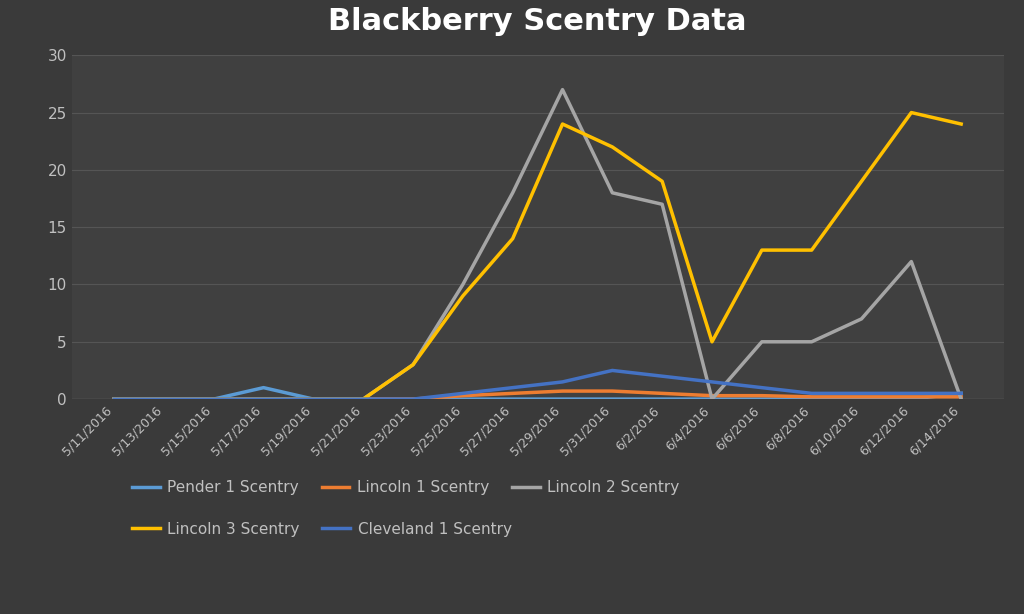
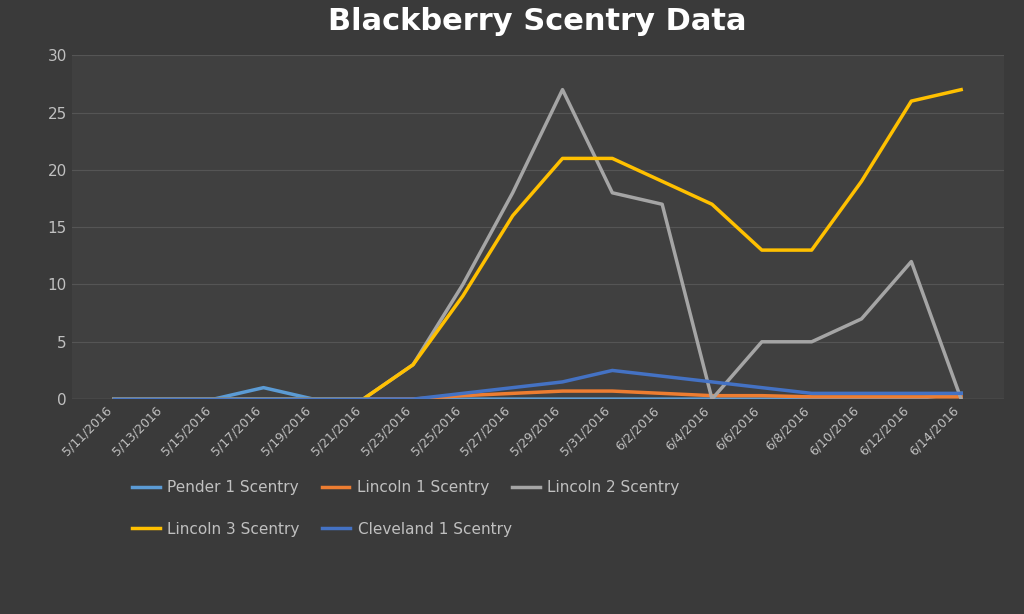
Lincoln 3 Scentry/5/27/2016: 14 -> 16
Lincoln 3 Scentry/5/29/2016: 24 -> 21
Lincoln 3 Scentry/5/31/2016: 22 -> 21
Lincoln 3 Scentry/6/4/2016: 5 -> 17
Lincoln 3 Scentry/6/12/2016: 25 -> 26
Lincoln 3 Scentry/6/14/2016: 24 -> 27
